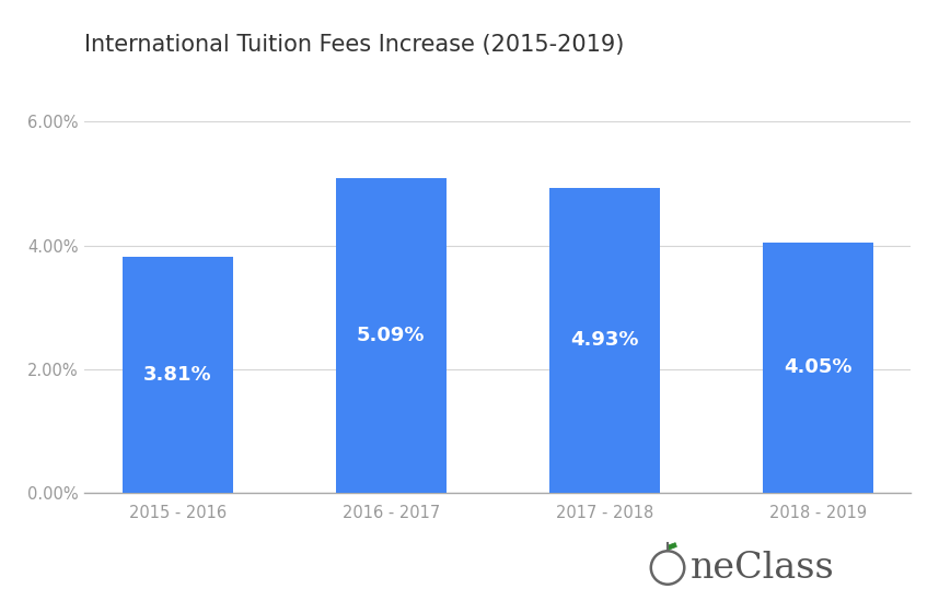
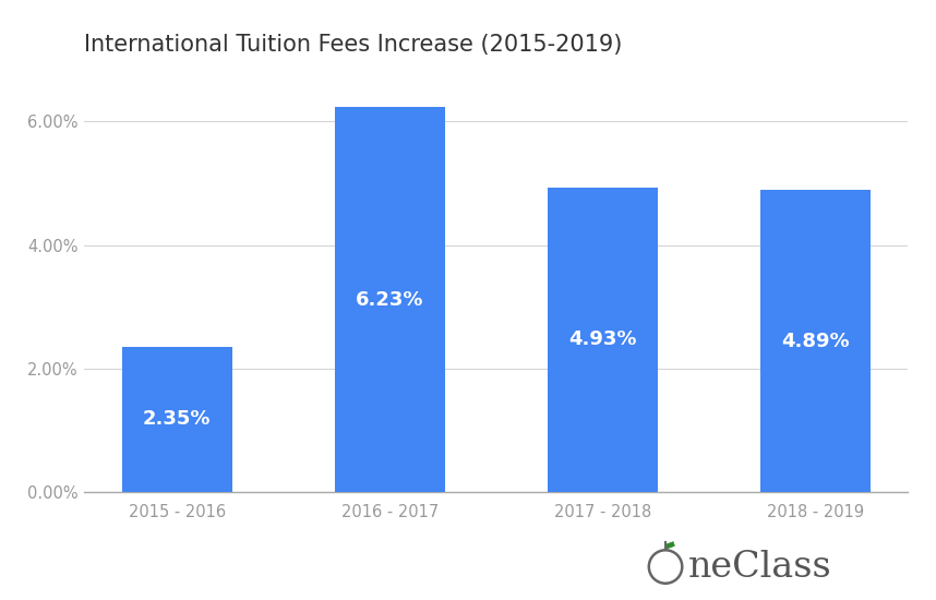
2015 - 2016: 3.81% -> 2.35%
2016 - 2017: 5.09% -> 6.23%
2018 - 2019: 4.05% -> 4.89%
